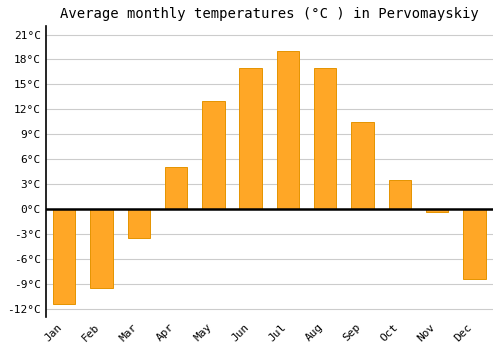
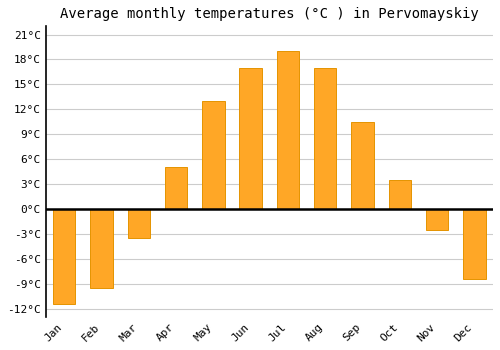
Nov: -0.4°C -> -2.5°C
